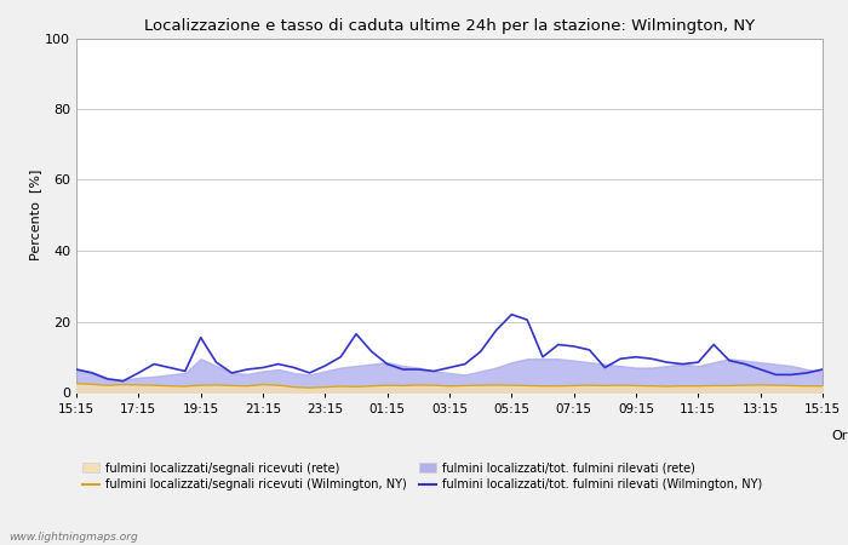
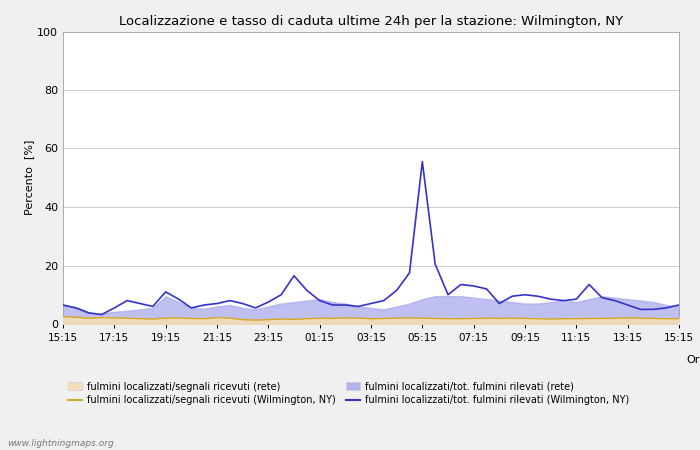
fulmini localizzati/tot. fulmini rilevati (Wilmington, NY)/19:15: 15.5 -> 11.0
fulmini localizzati/tot. fulmini rilevati (Wilmington, NY)/05:15: 22.0 -> 55.5
